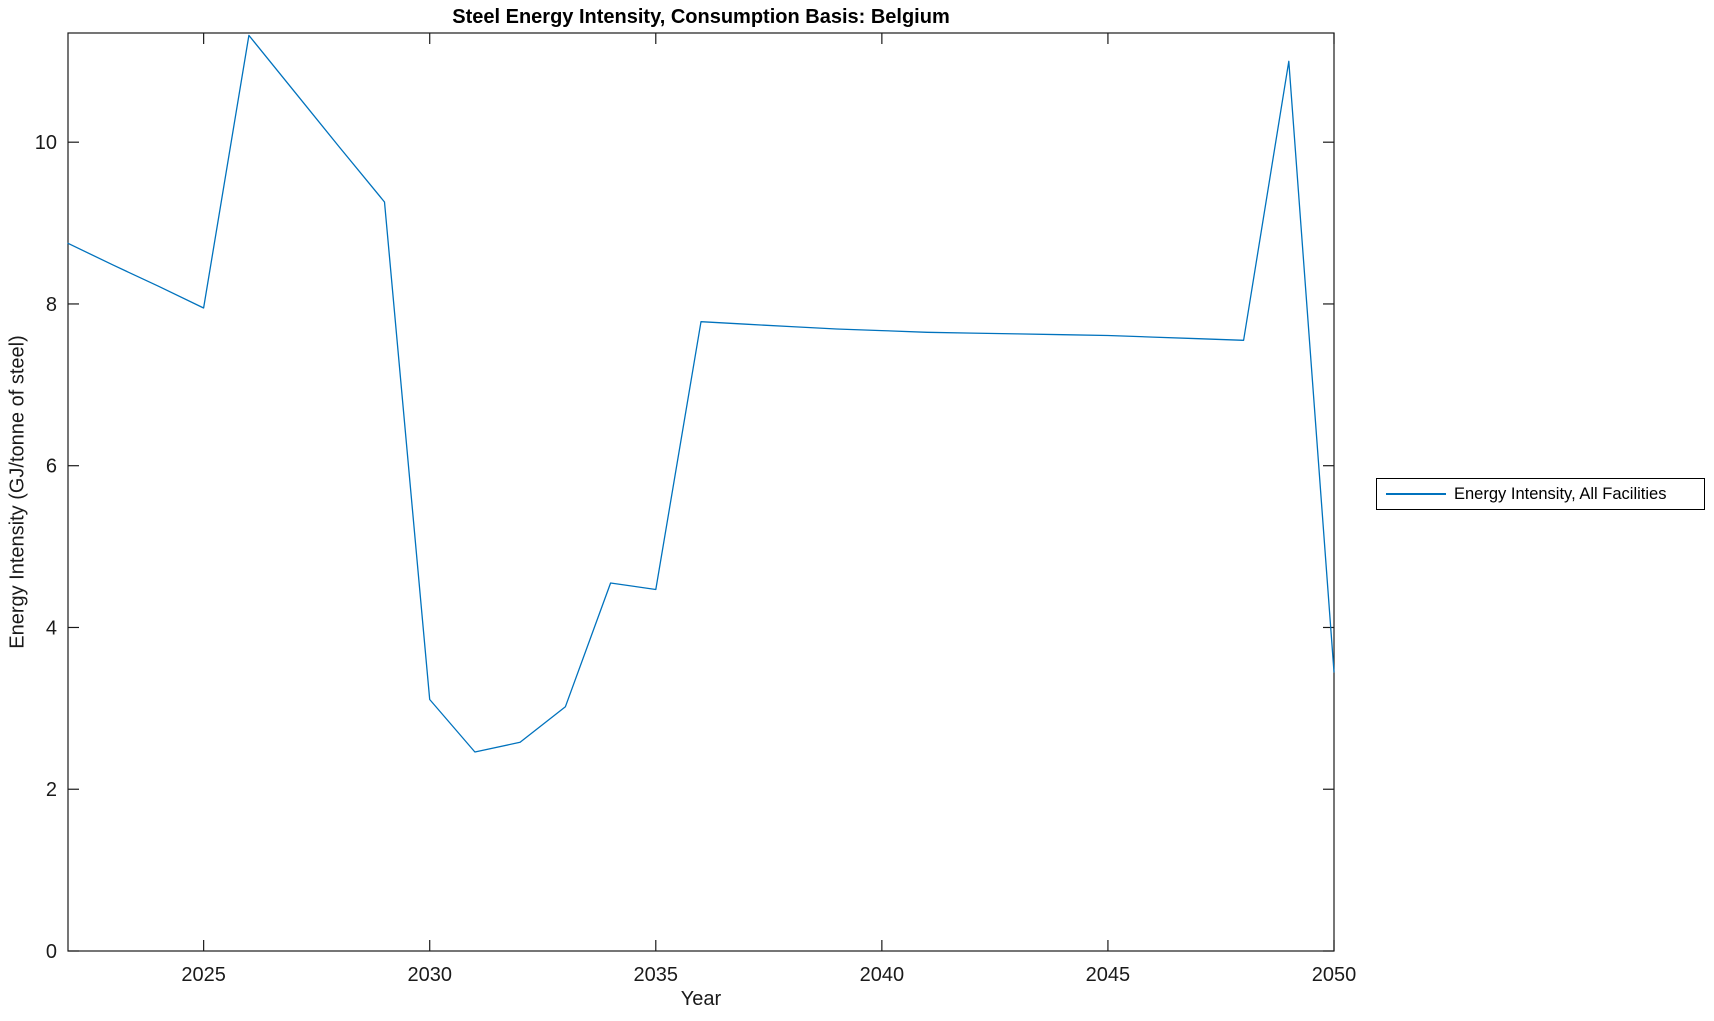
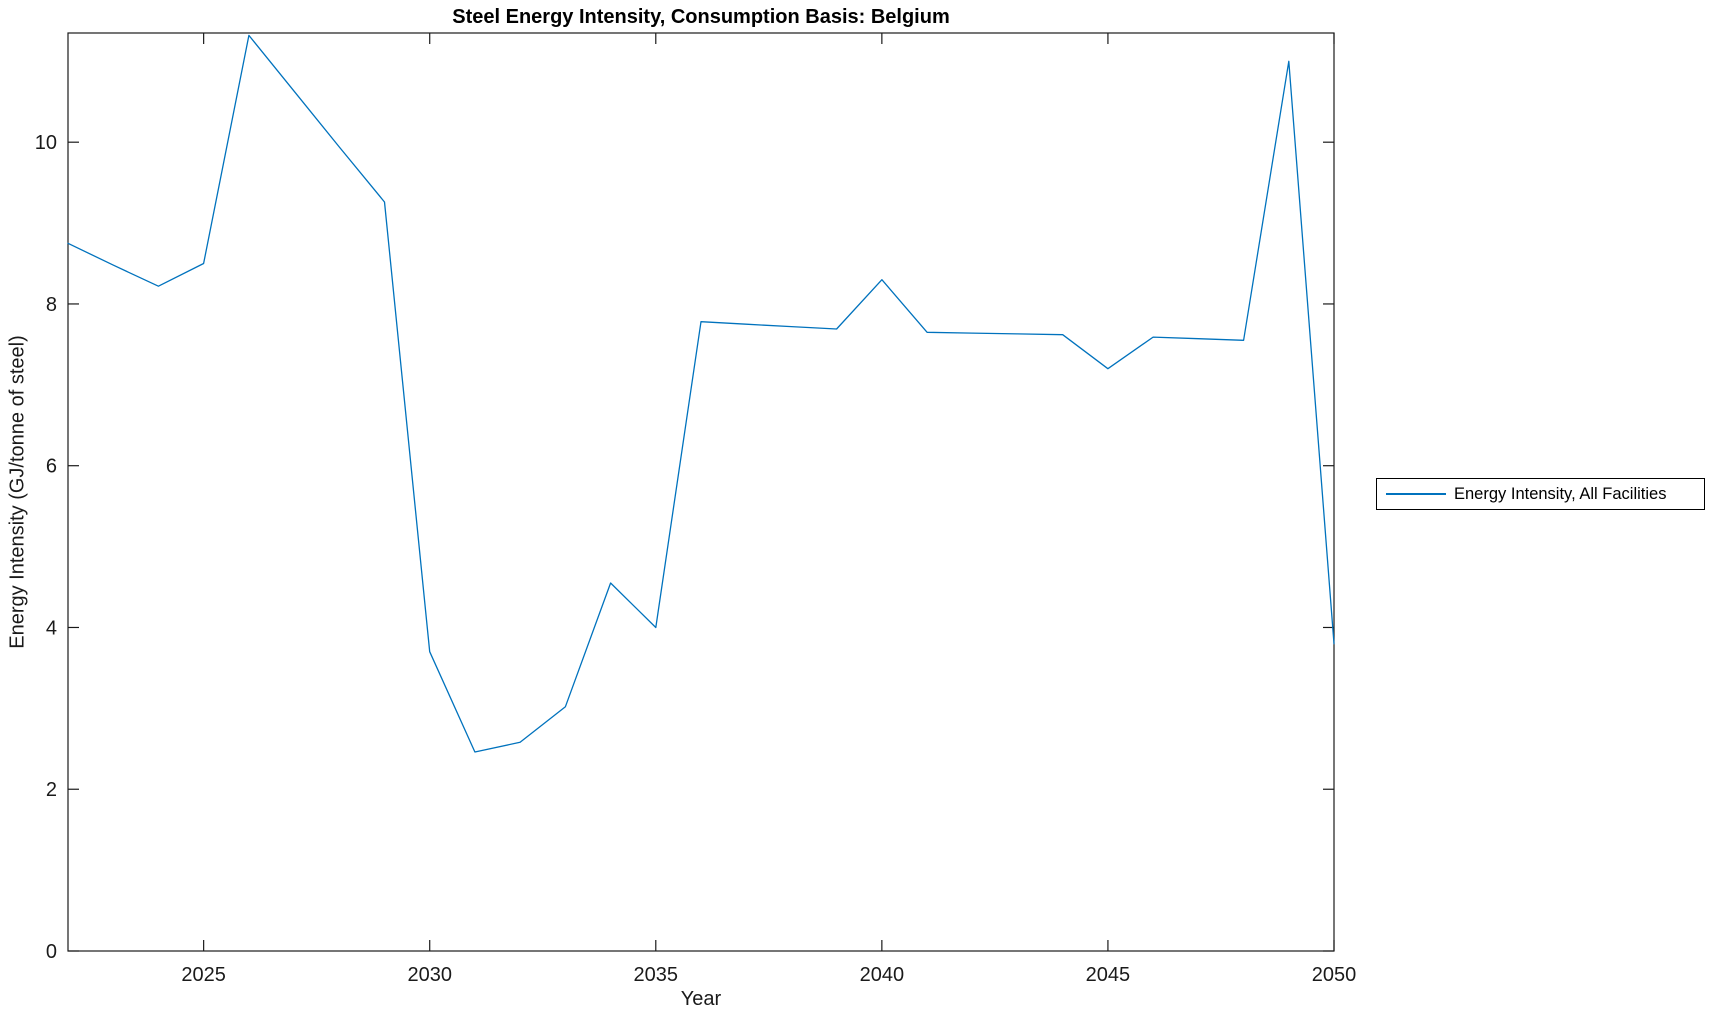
2025: 8.0 -> 8.5
2030: 3.1 -> 3.7
2035: 4.5 -> 4.0
2040: 7.7 -> 8.3
2045: 7.6 -> 7.2
2050: 3.5 -> 3.8
